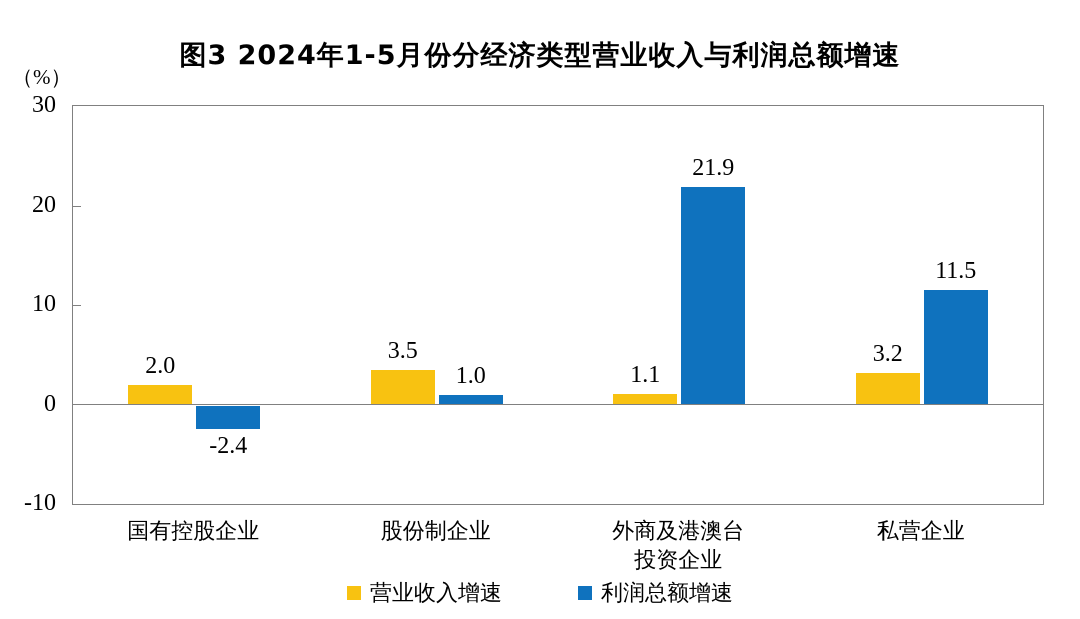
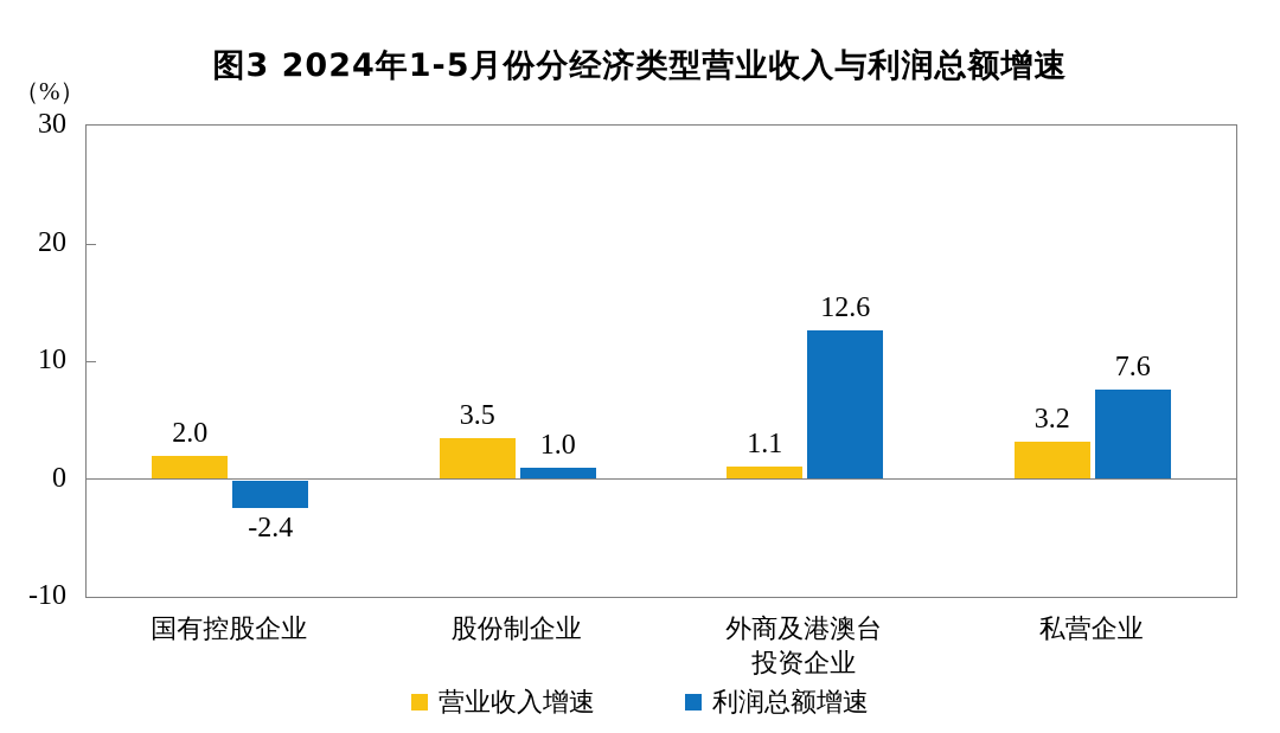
利润总额增速/外商及港澳台 投资企业: 21.9 -> 12.6
利润总额增速/私营企业: 11.5 -> 7.6
